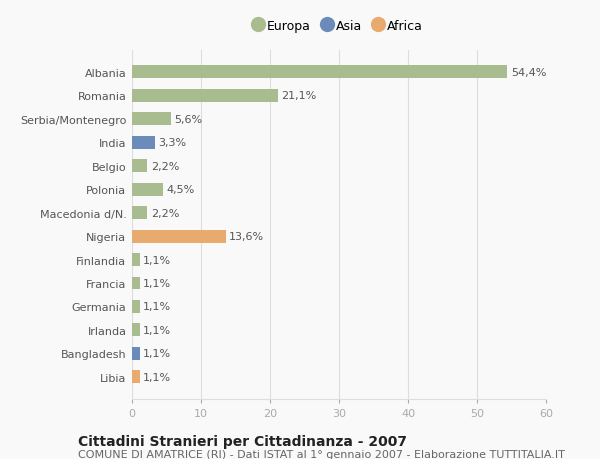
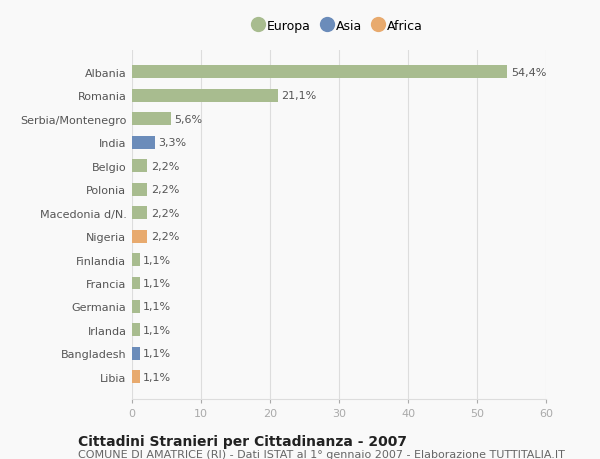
Polonia: 4,5% -> 2,2%
Nigeria: 13,6% -> 2,2%
